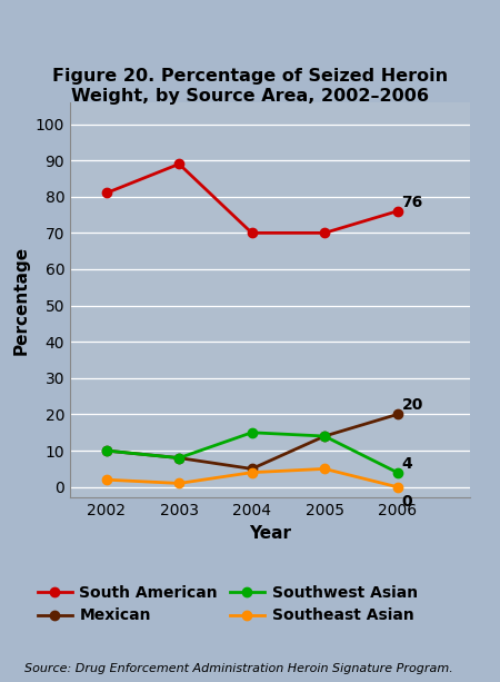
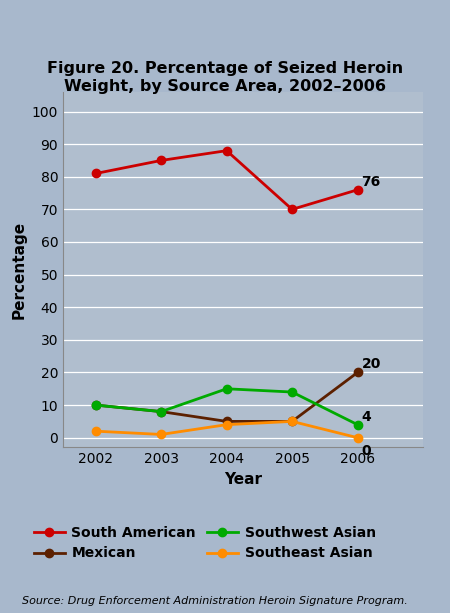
South American/2003: 89 -> 85
South American/2004: 70 -> 88
Mexican/2005: 14 -> 5
